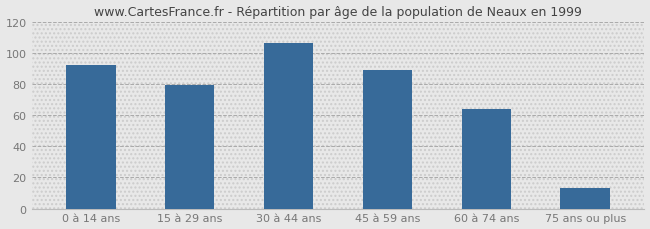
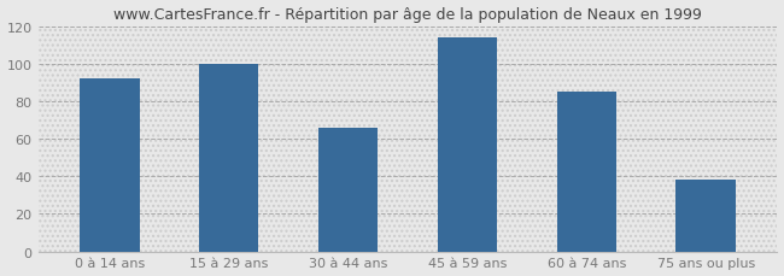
15 à 29 ans: 79 -> 100
30 à 44 ans: 106 -> 66
45 à 59 ans: 89 -> 114
60 à 74 ans: 64 -> 85
75 ans ou plus: 13 -> 38
